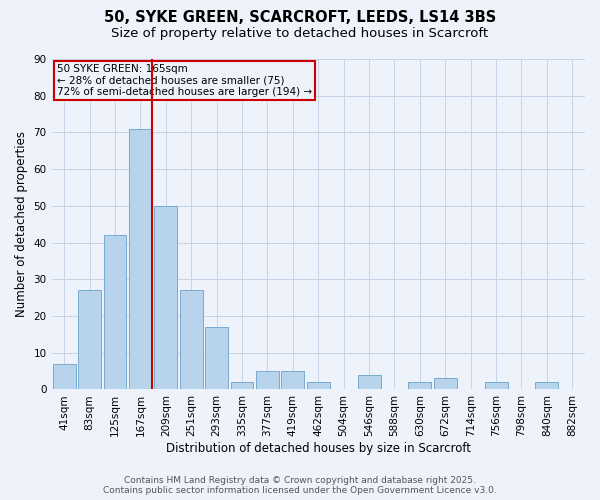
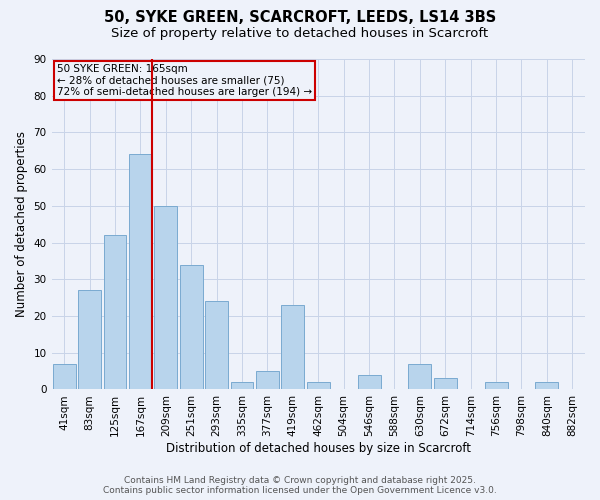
167sqm: 71 -> 64
251sqm: 27 -> 34
293sqm: 17 -> 24
419sqm: 5 -> 23
630sqm: 2 -> 7
